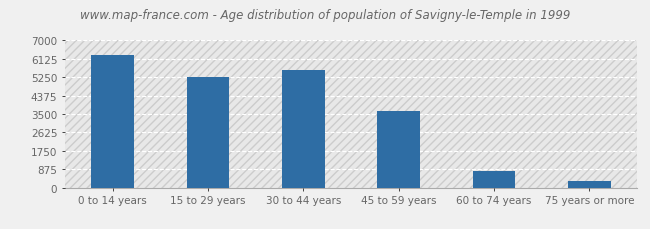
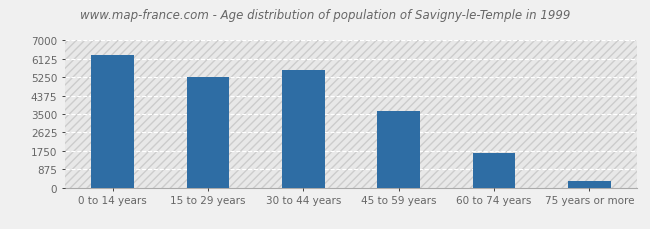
60 to 74 years: 800 -> 1650
